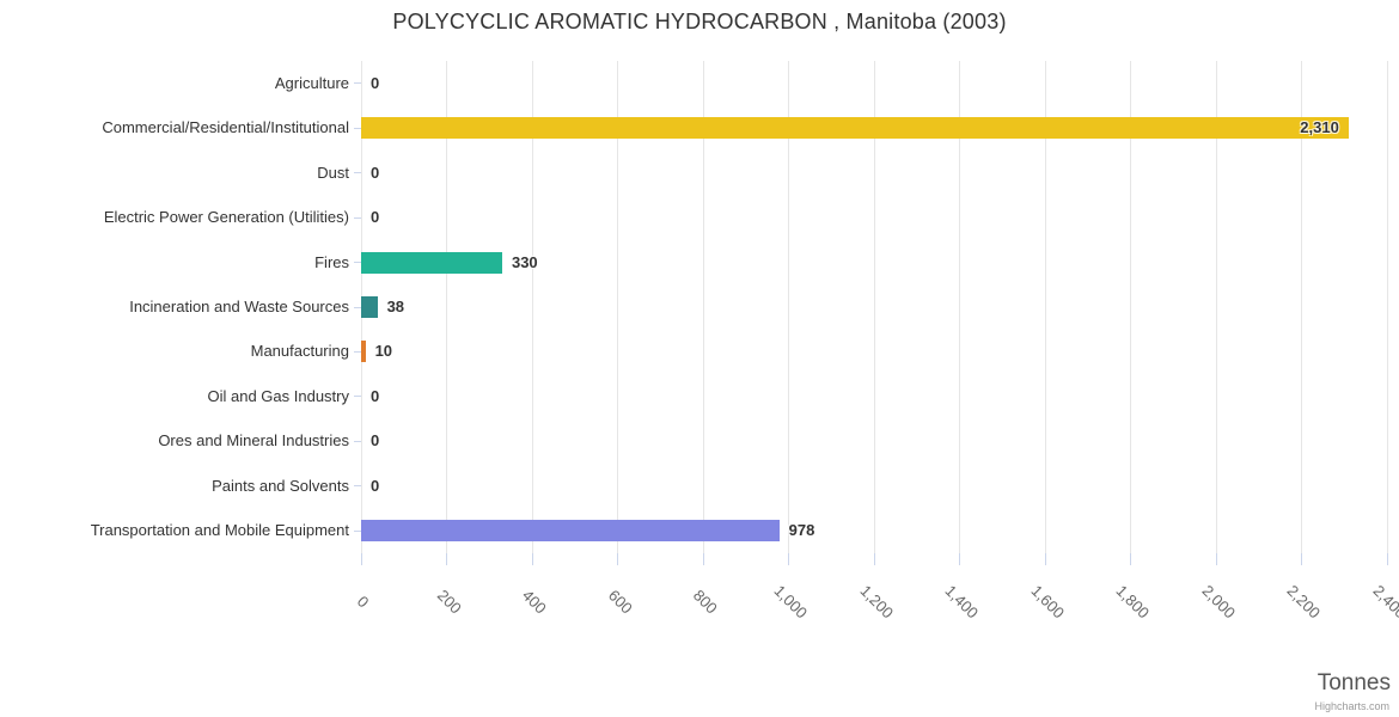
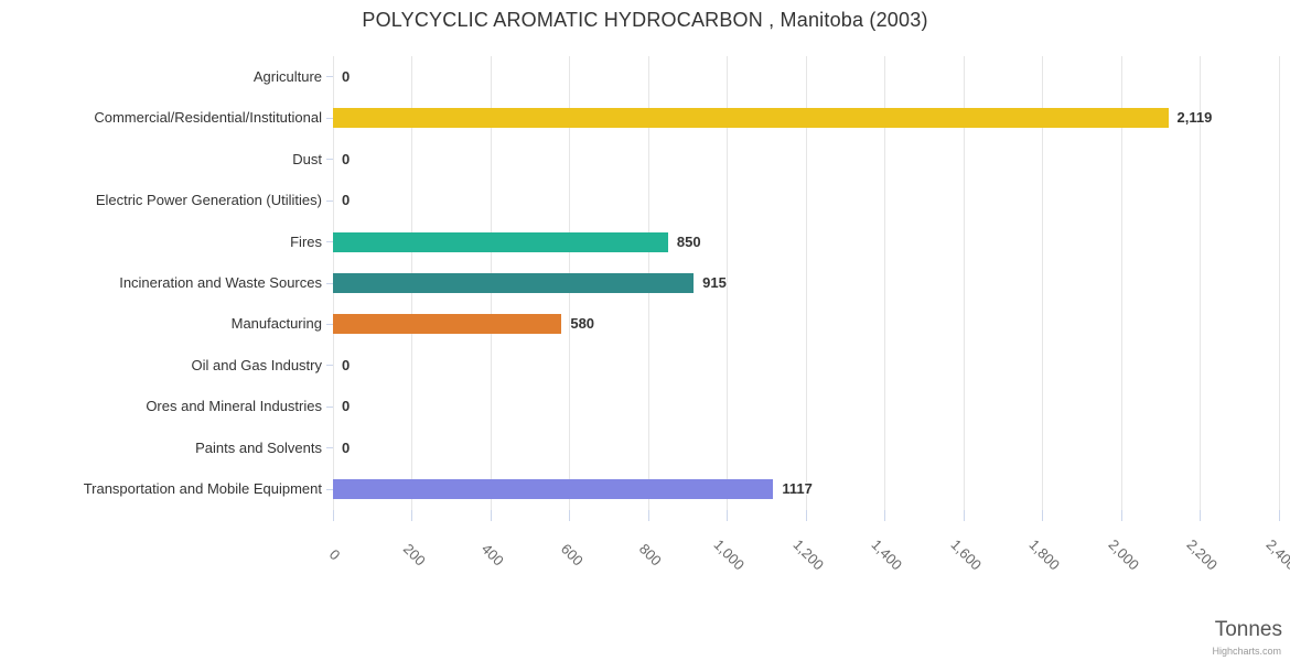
Commercial/Residential/Institutional: 2,310 -> 2,119
Fires: 330 -> 850
Incineration and Waste Sources: 38 -> 915
Manufacturing: 10 -> 580
Transportation and Mobile Equipment: 978 -> 1117
